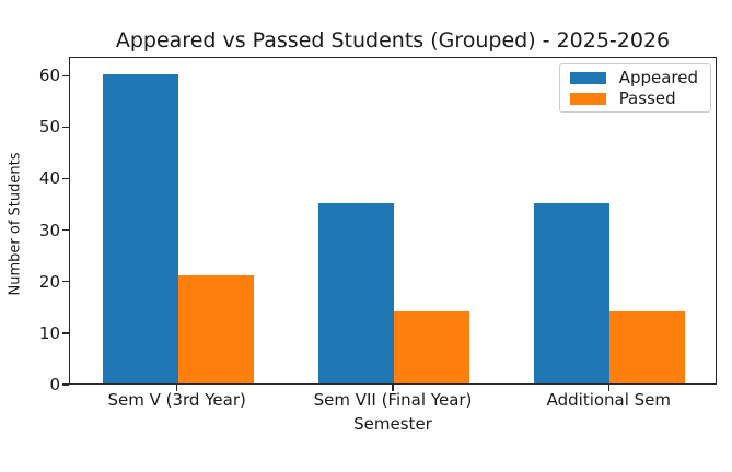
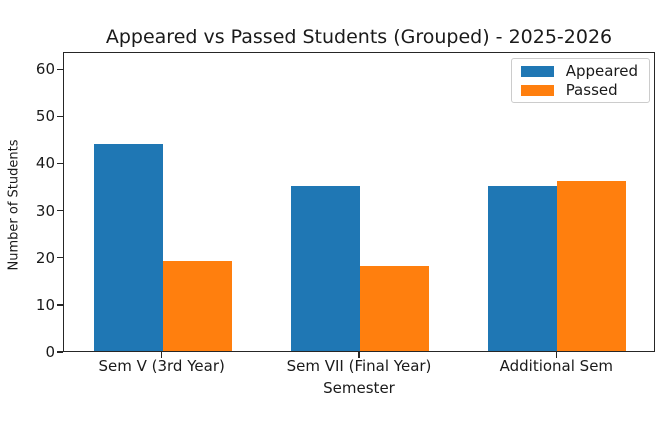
Appeared/Sem V (3rd Year): 60 -> 44
Passed/Sem V (3rd Year): 21 -> 19
Passed/Sem VII (Final Year): 14 -> 18
Passed/Additional Sem: 14 -> 36
